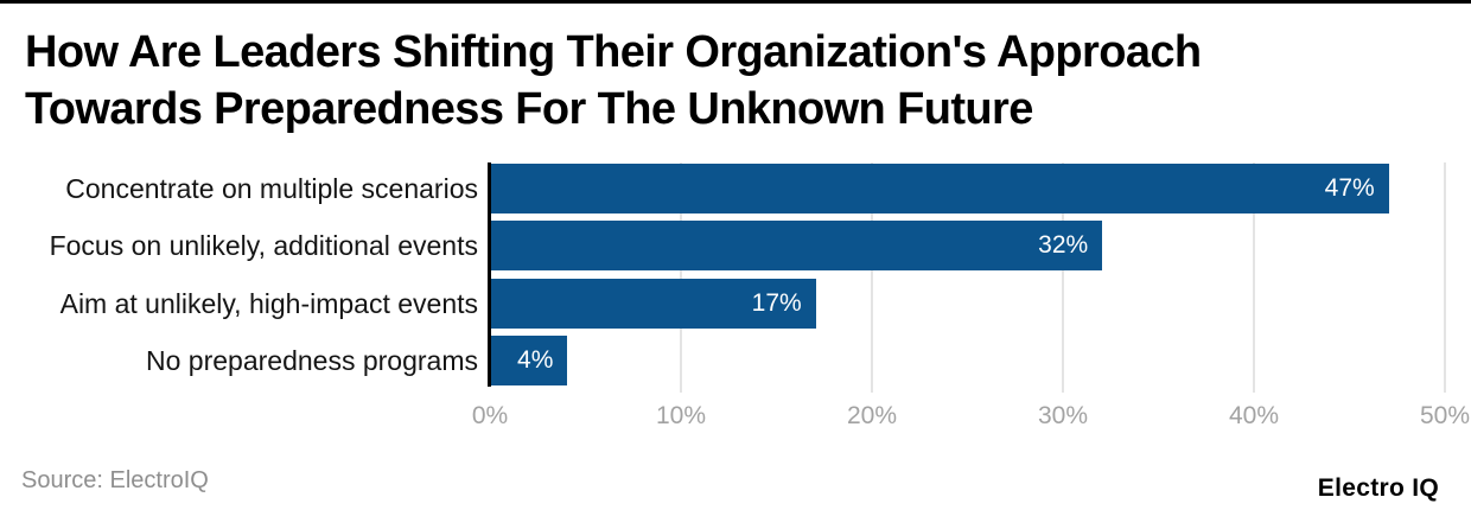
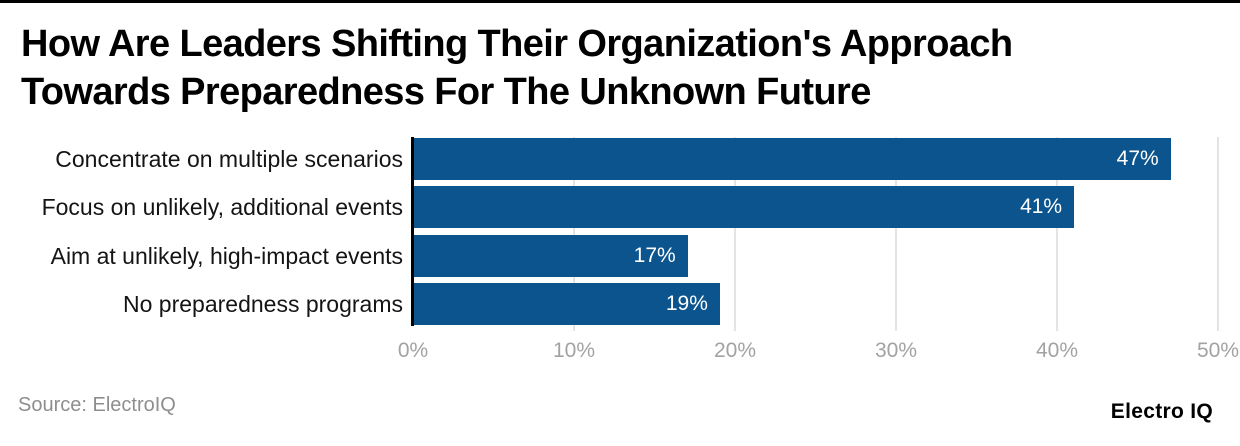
Focus on unlikely, additional events: 32% -> 41%
No preparedness programs: 4% -> 19%
